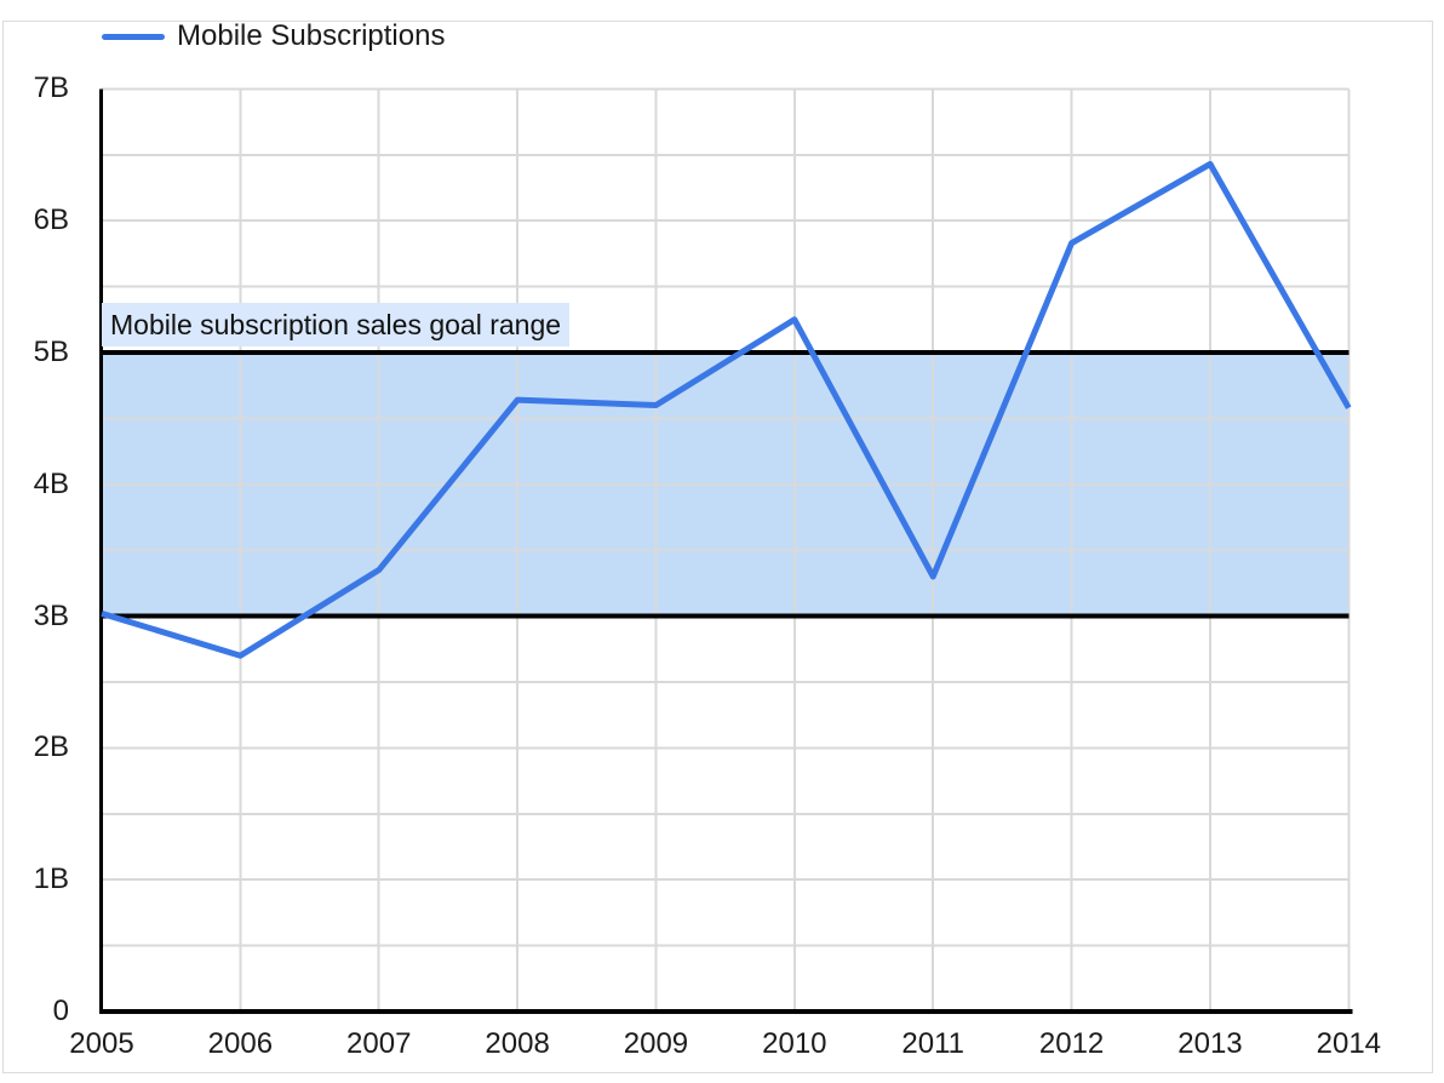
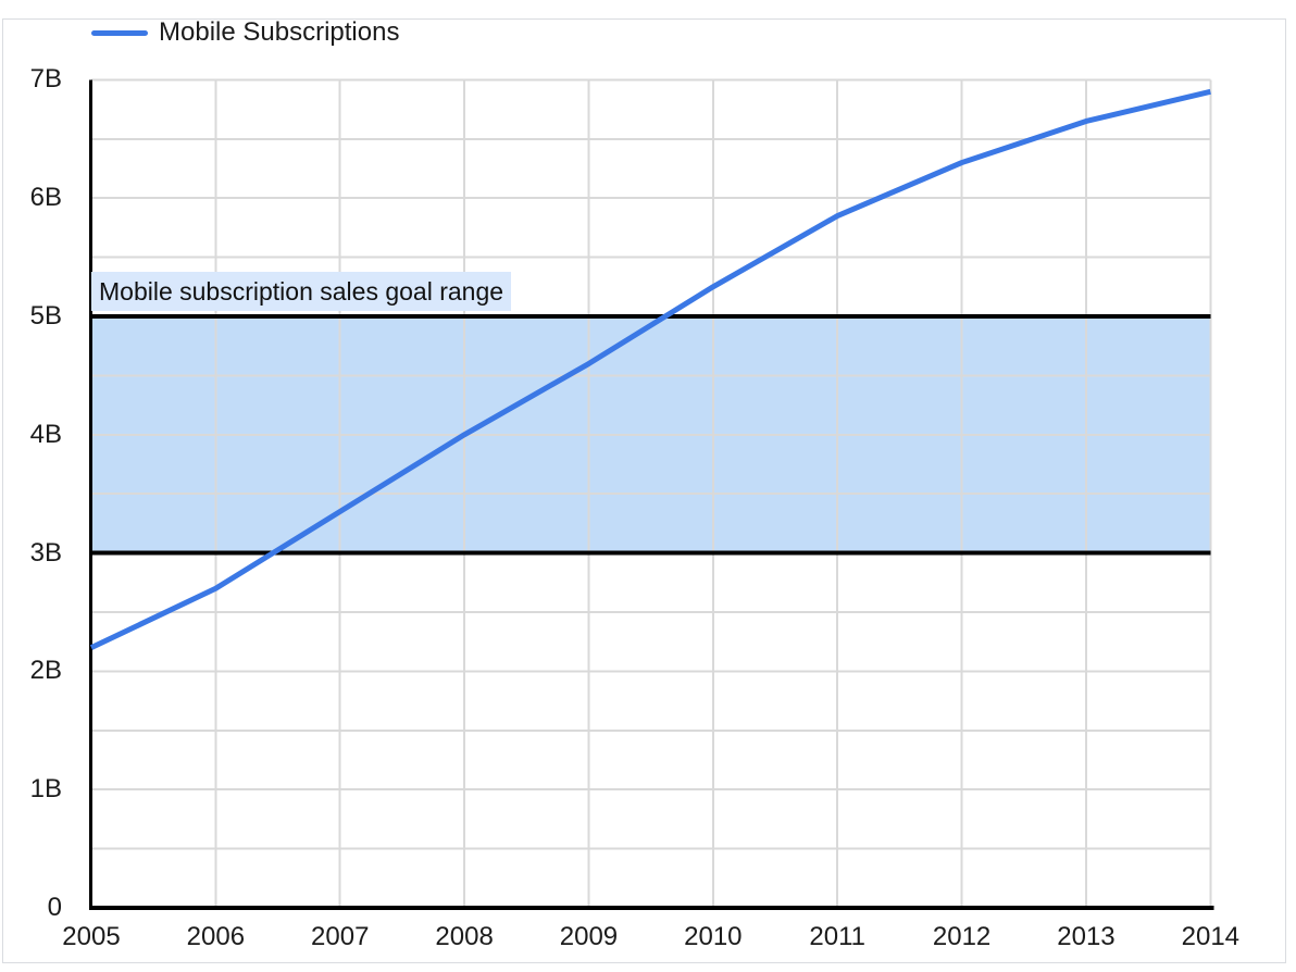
2005: 3.02B -> 2.20B
2008: 4.64B -> 4.00B
2011: 3.30B -> 5.85B
2012: 5.83B -> 6.30B
2013: 6.43B -> 6.65B
2014: 4.58B -> 6.90B
